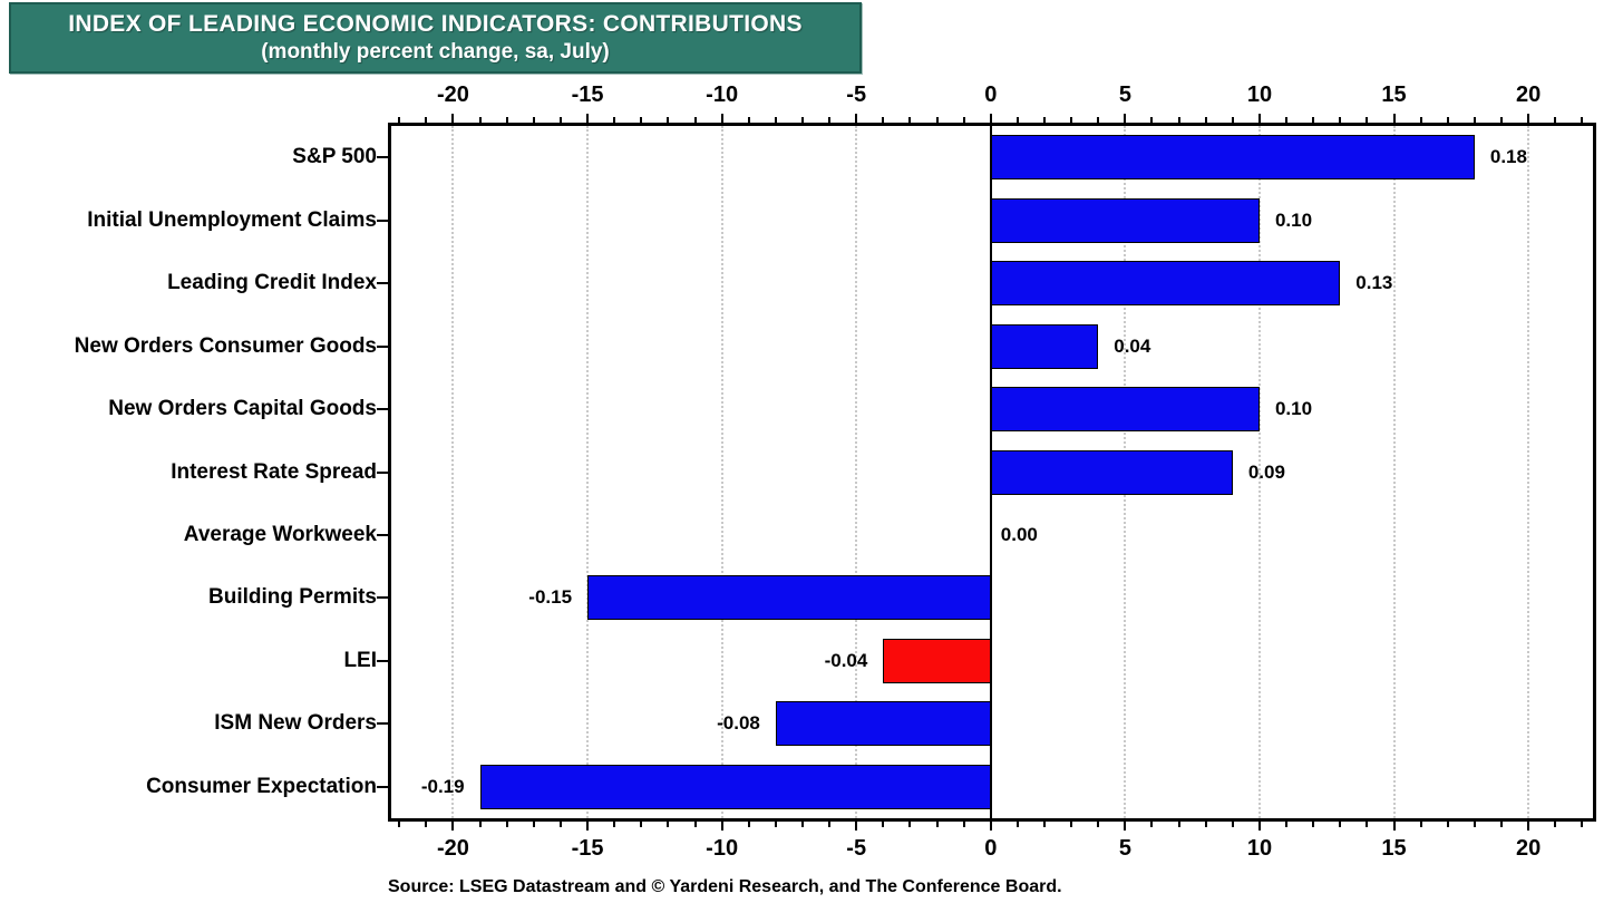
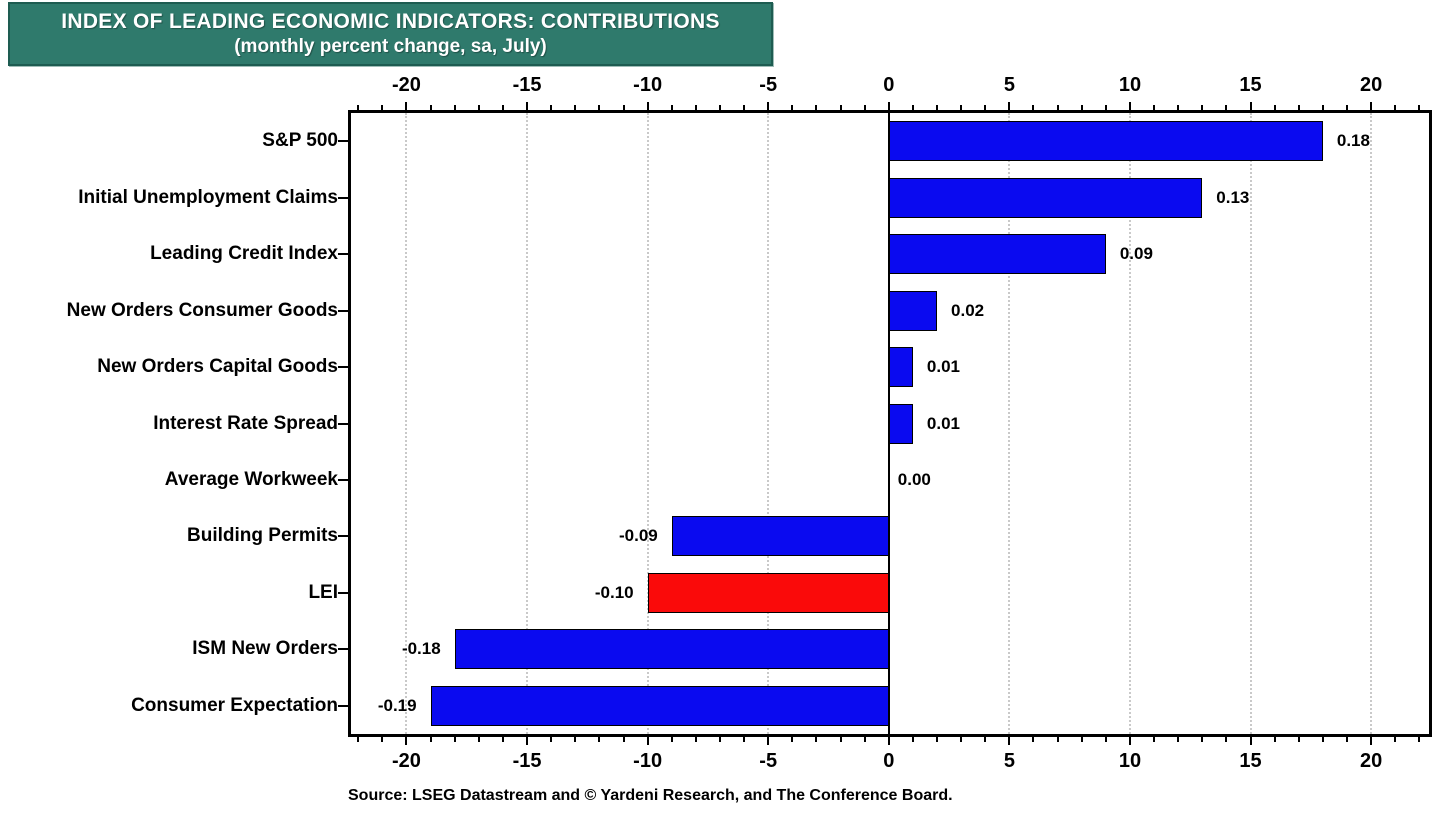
Initial Unemployment Claims: 0.10 -> 0.13
Leading Credit Index: 0.13 -> 0.09
New Orders Consumer Goods: 0.04 -> 0.02
New Orders Capital Goods: 0.10 -> 0.01
Interest Rate Spread: 0.09 -> 0.01
Building Permits: -0.15 -> -0.09
LEI: -0.04 -> -0.10
ISM New Orders: -0.08 -> -0.18
